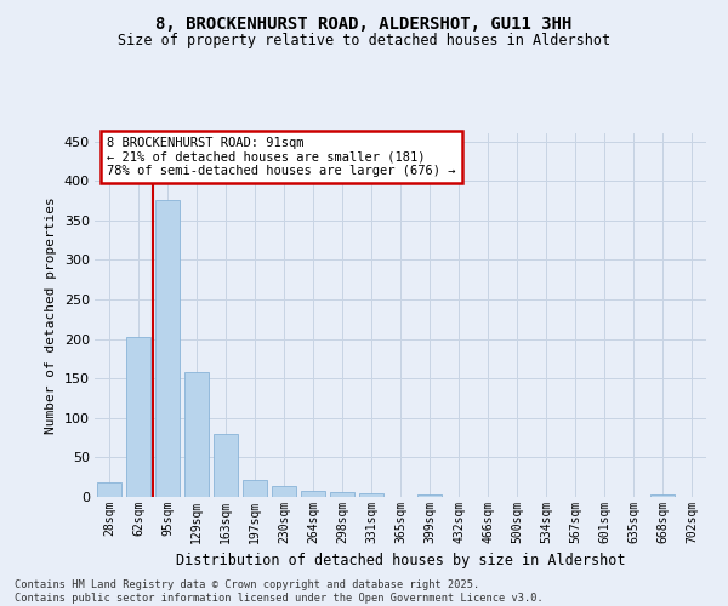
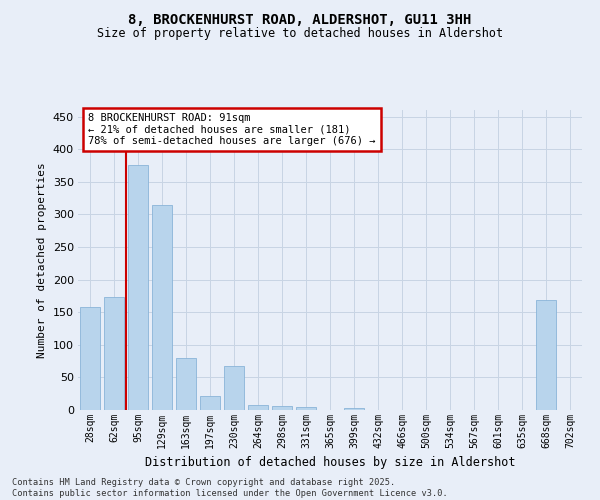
28sqm: 18 -> 158
62sqm: 202 -> 174
129sqm: 158 -> 314
230sqm: 14 -> 68
668sqm: 3 -> 168
